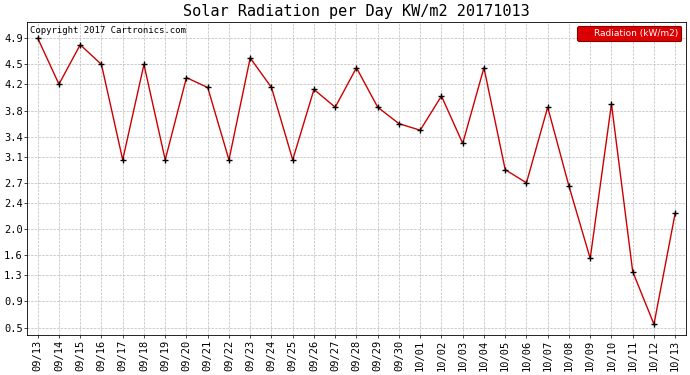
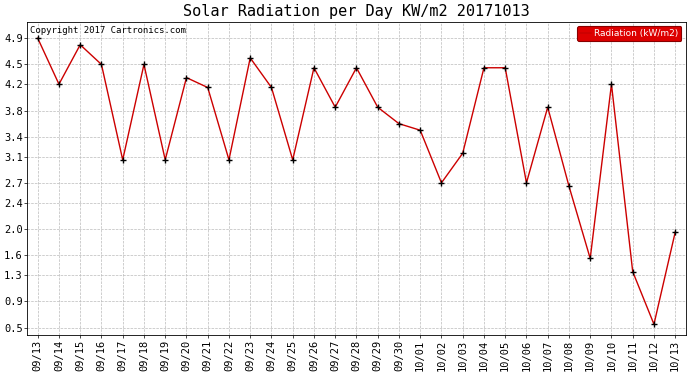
09/26: 4.12 -> 4.45
10/02: 4.02 -> 2.70
10/03: 3.30 -> 3.15
10/05: 2.90 -> 4.45
10/10: 3.90 -> 4.20
10/13: 2.24 -> 1.95
